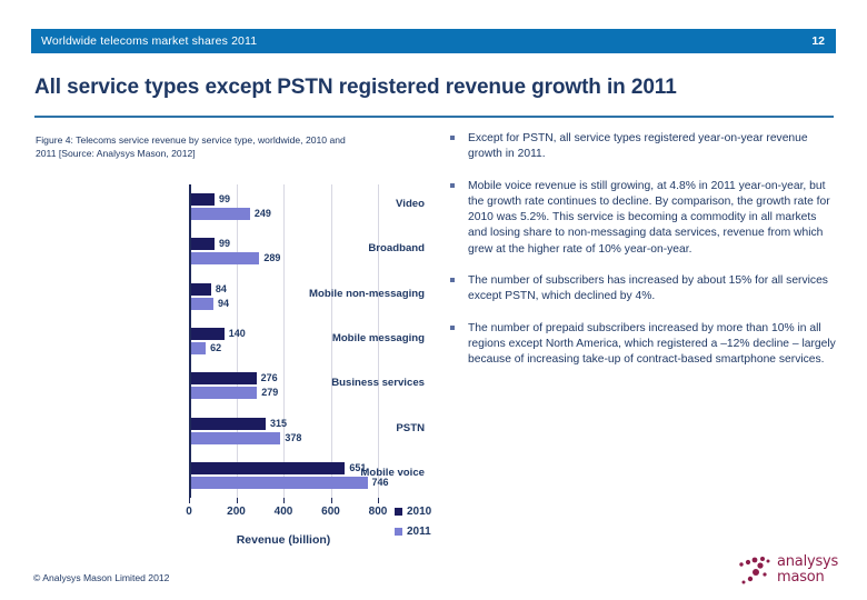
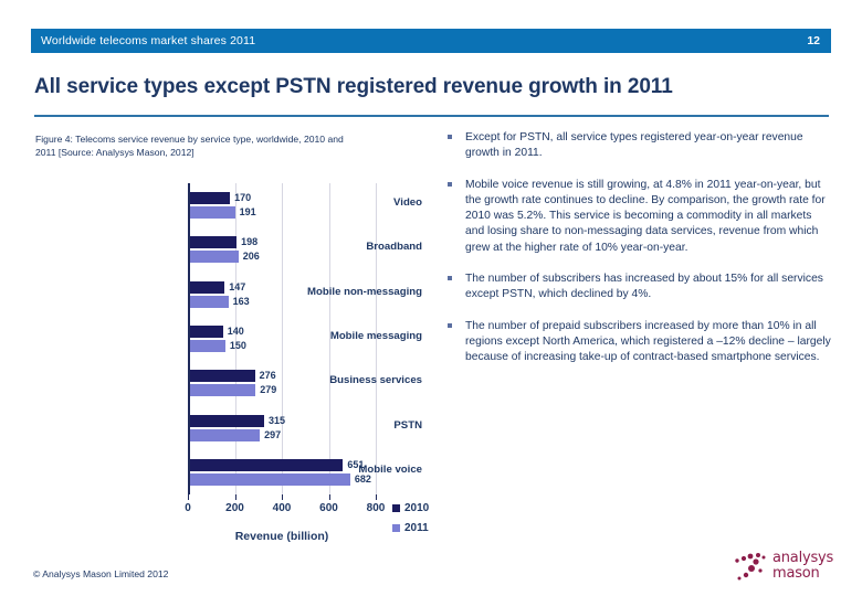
2010/Video: 99 -> 170
2011/Video: 249 -> 191
2010/Broadband: 99 -> 198
2011/Broadband: 289 -> 206
2010/Mobile non-messaging: 84 -> 147
2011/Mobile non-messaging: 94 -> 163
2011/Mobile messaging: 62 -> 150
2011/PSTN: 378 -> 297
2011/Mobile voice: 746 -> 682
